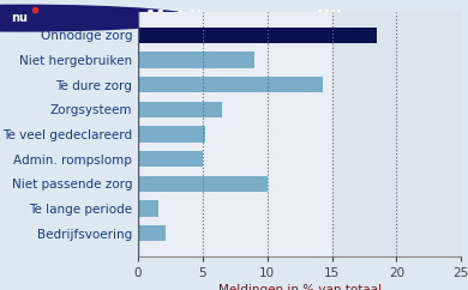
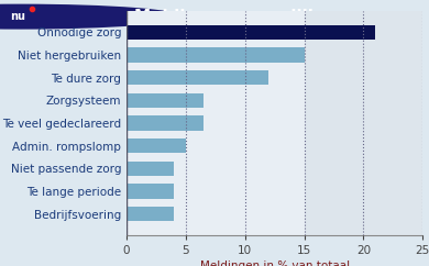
Onnodige zorg: 18.5 -> 21.0
Niet hergebruiken: 9.0 -> 15.0
Te dure zorg: 14.3 -> 12.0
Te veel gedeclareerd: 5.2 -> 6.5
Niet passende zorg: 10.0 -> 4.0
Te lange periode: 1.6 -> 4.0
Bedrijfsvoering: 2.1 -> 4.0
